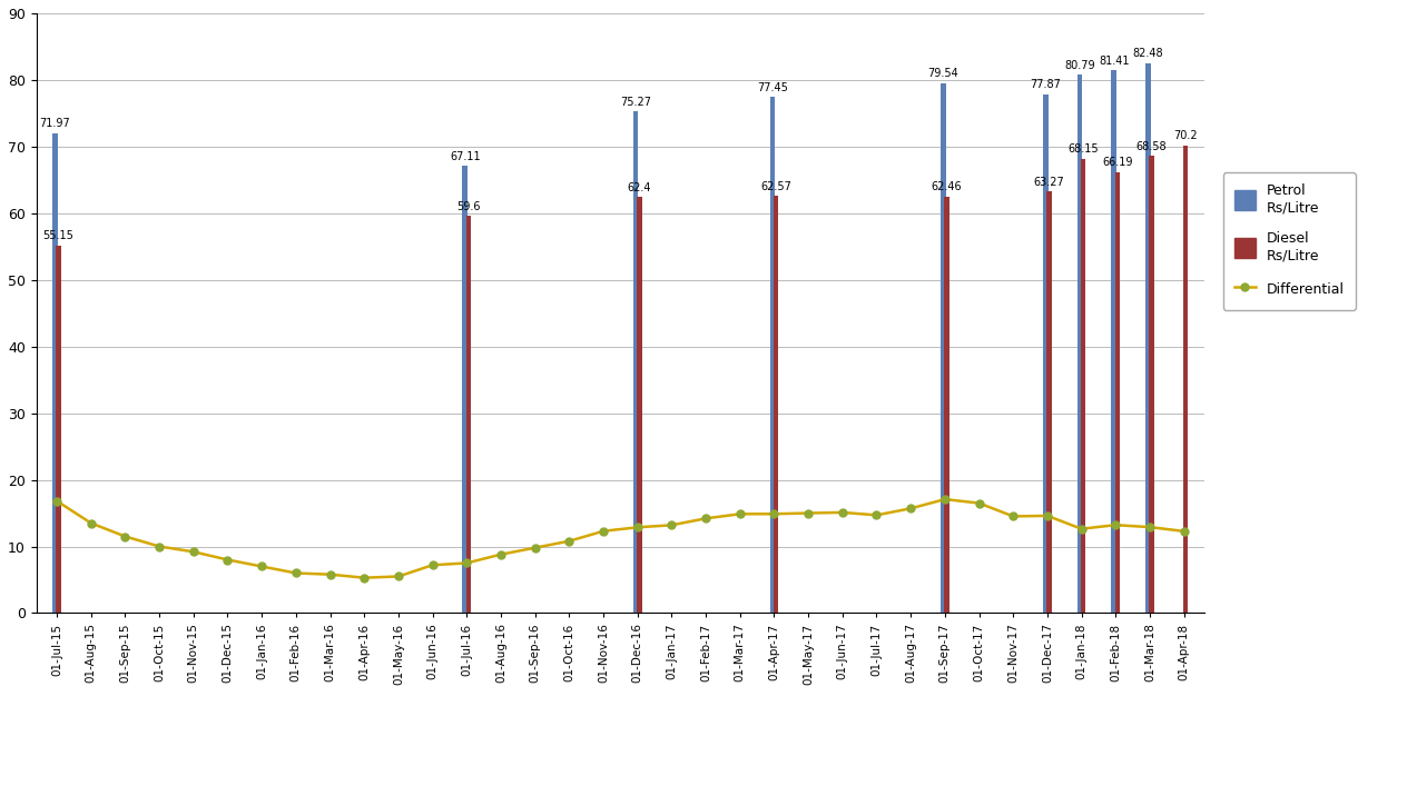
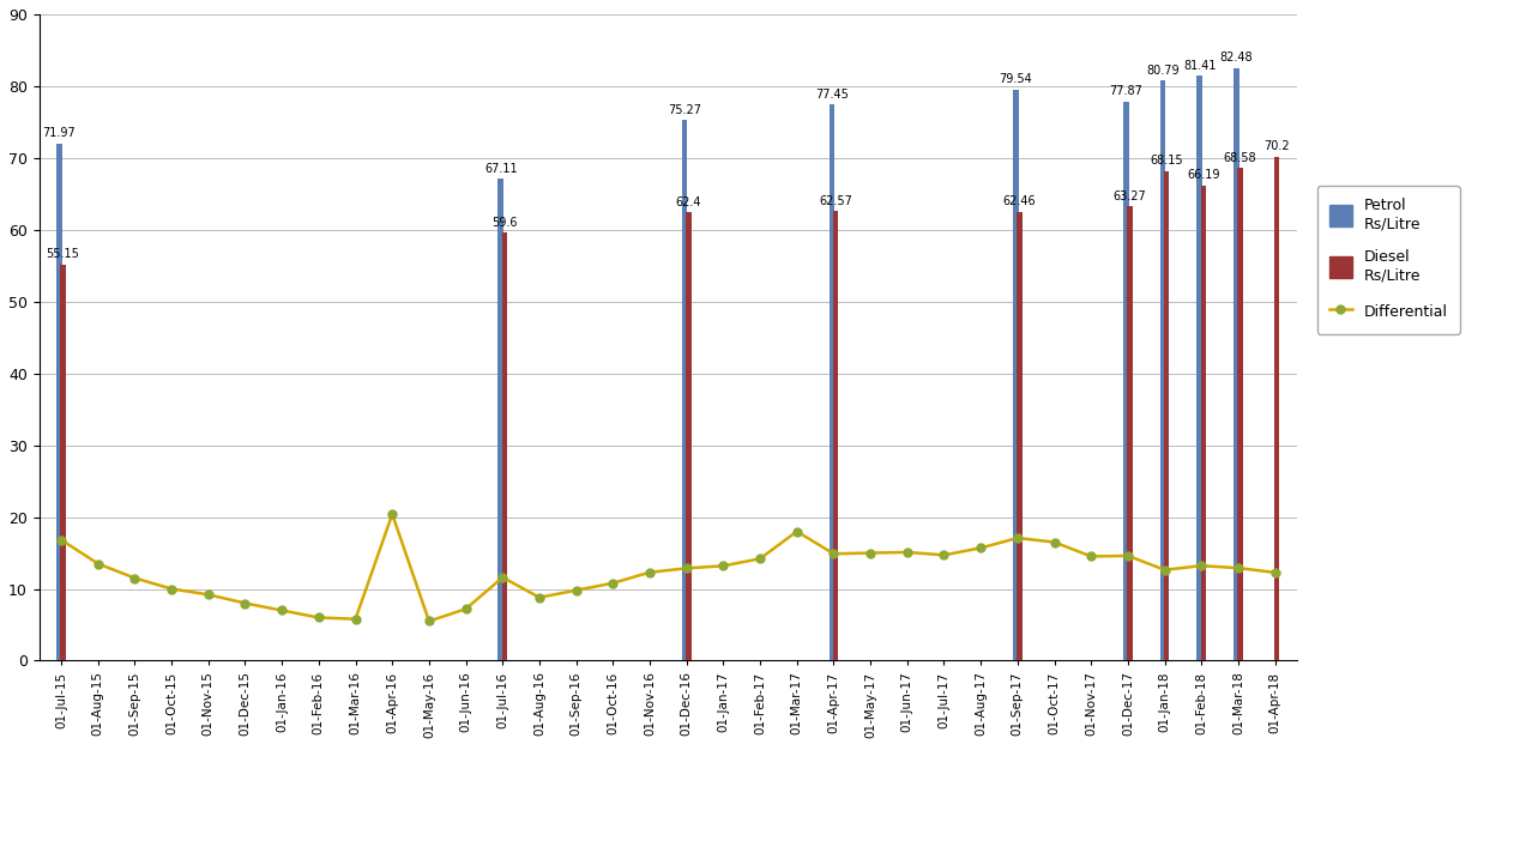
Differential/01-Apr-16: 5.3 -> 20.4
Differential/01-Jul-16: 7.5 -> 11.6
Differential/01-Mar-17: 14.9 -> 18.0
